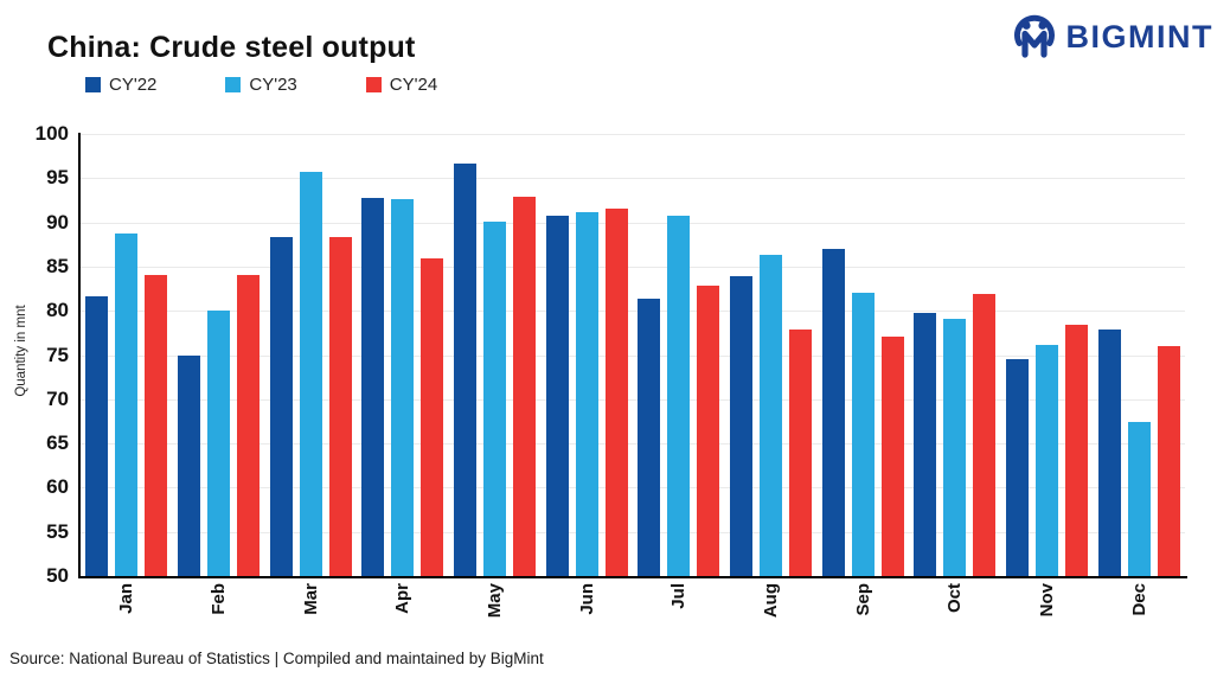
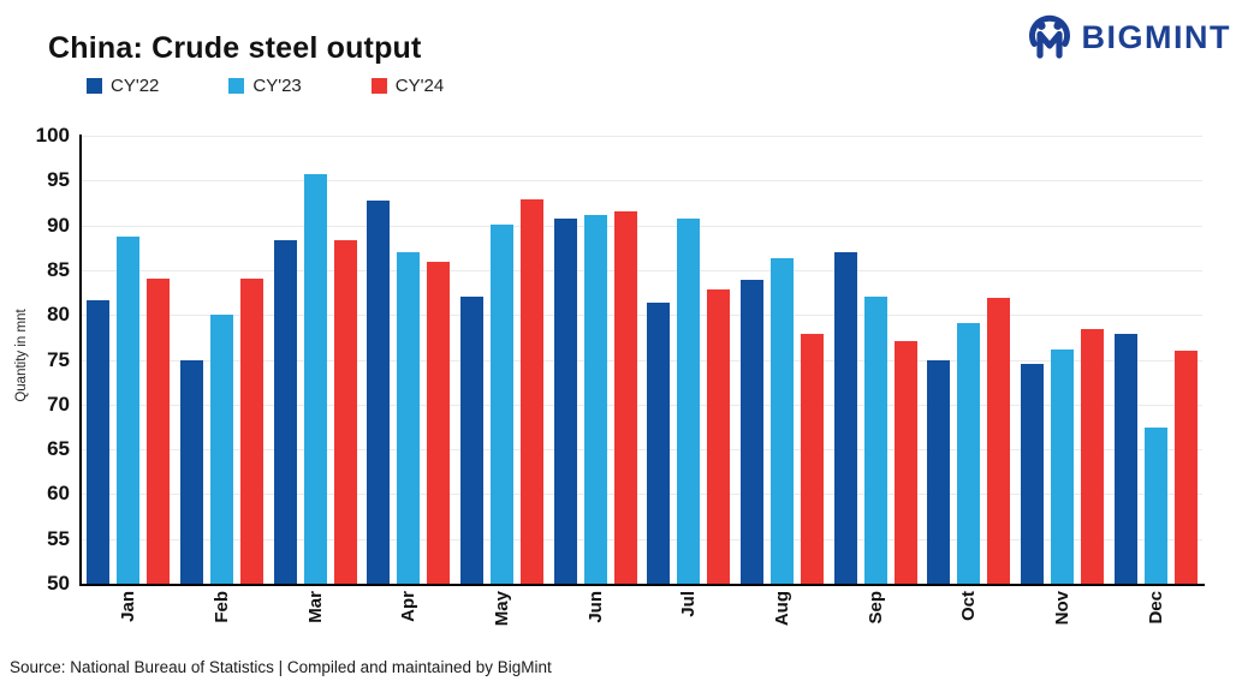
CY'23/Apr: 93 -> 87
CY'22/May: 97 -> 82
CY'22/Oct: 80 -> 75
